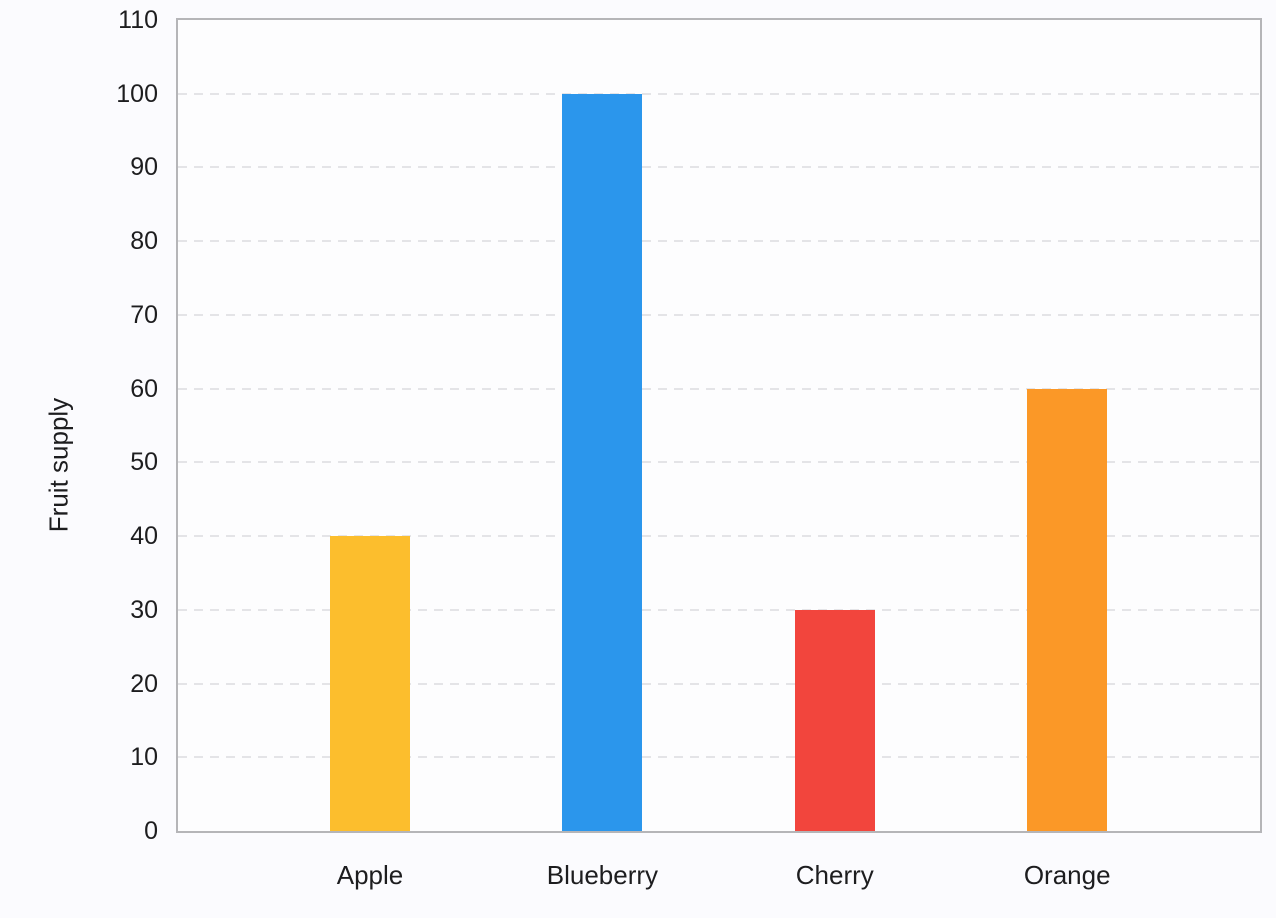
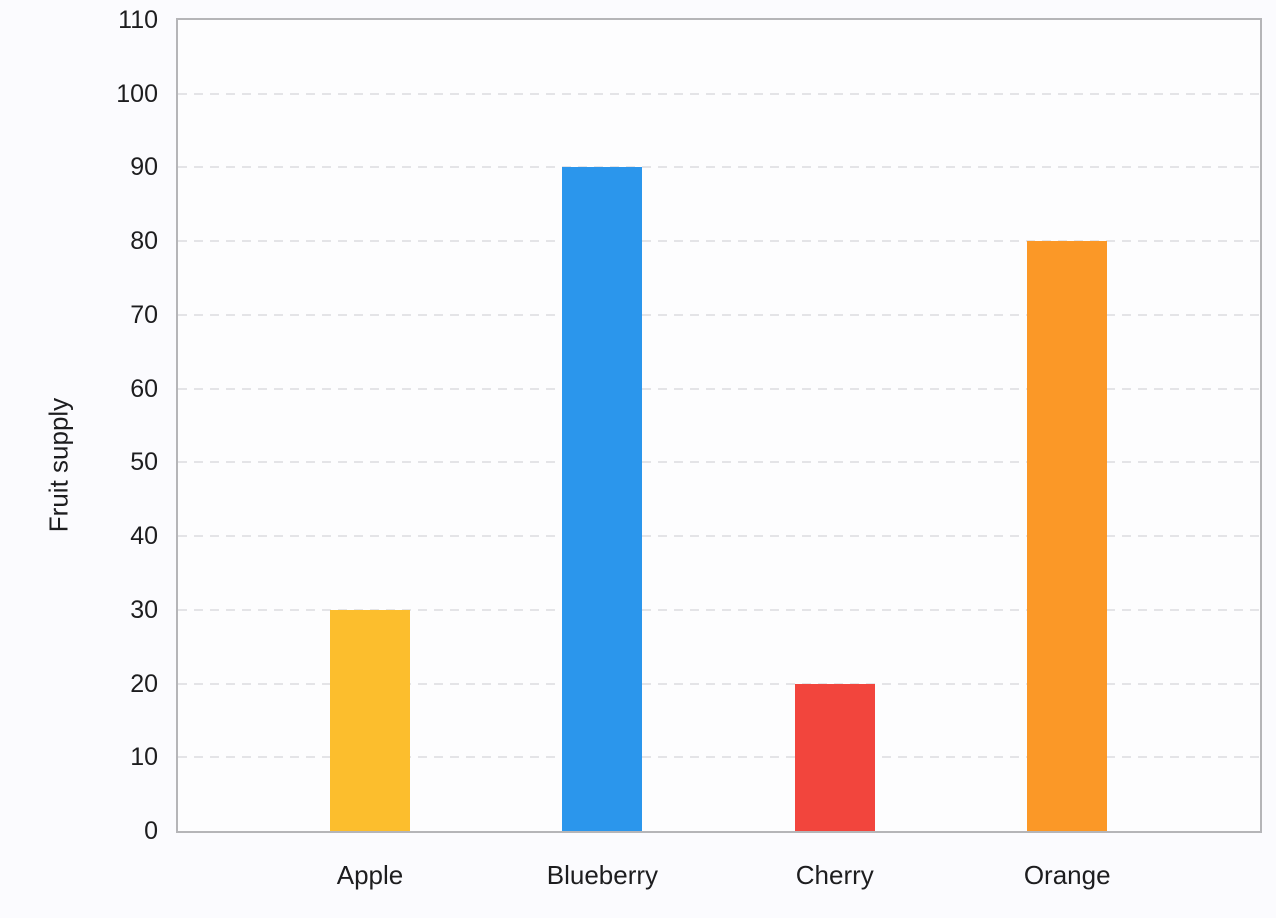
Apple: 40 -> 30
Blueberry: 100 -> 90
Cherry: 30 -> 20
Orange: 60 -> 80
